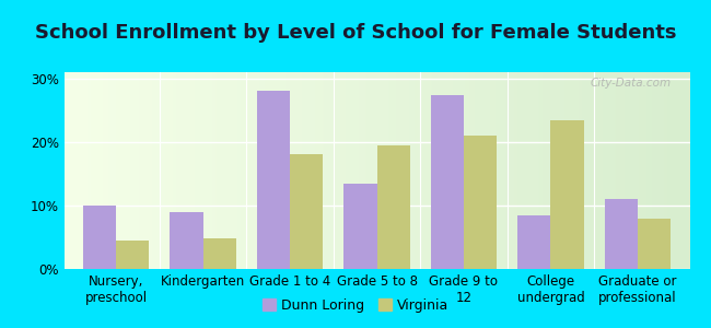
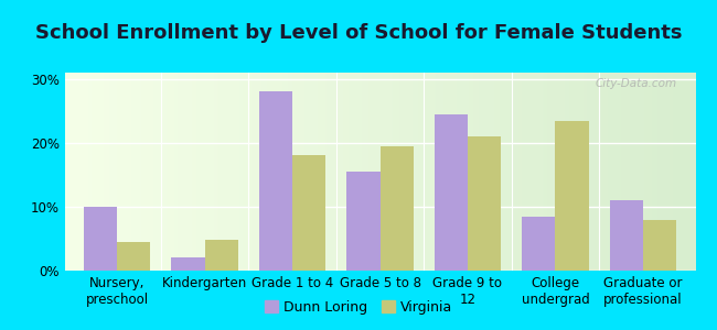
Dunn Loring/Kindergarten: 9.0% -> 2.0%
Dunn Loring/Grade 5 to 8: 13.4% -> 15.5%
Dunn Loring/Grade 9 to 12: 27.4% -> 24.5%
